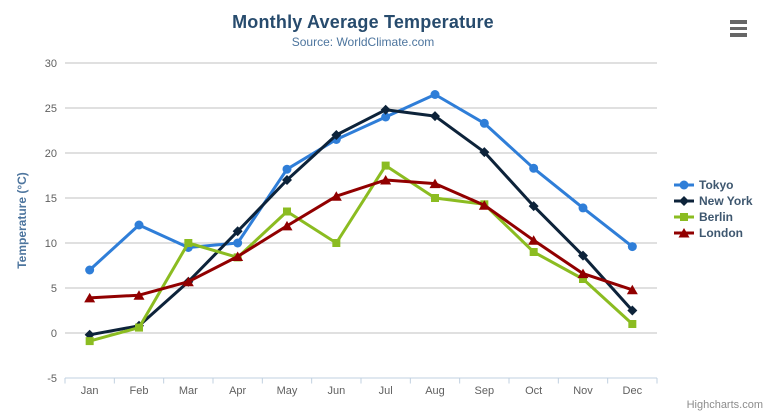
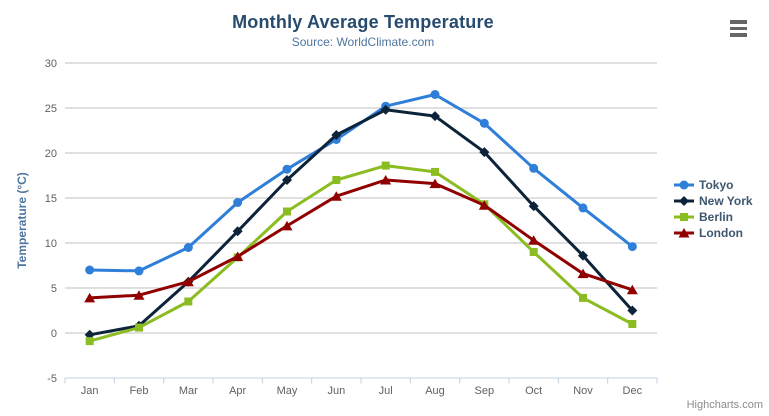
Tokyo/Feb: 12 -> 7
Berlin/Mar: 10 -> 4
Tokyo/Apr: 10 -> 14
Berlin/Jun: 10 -> 17
Tokyo/Jul: 24 -> 25
Berlin/Aug: 15 -> 18
Berlin/Nov: 6 -> 4
